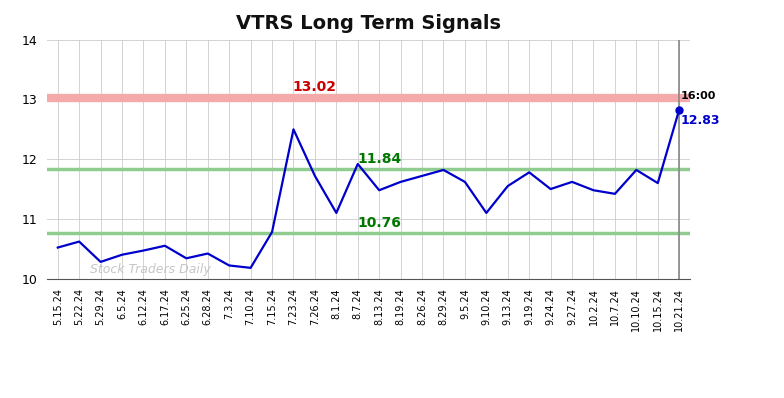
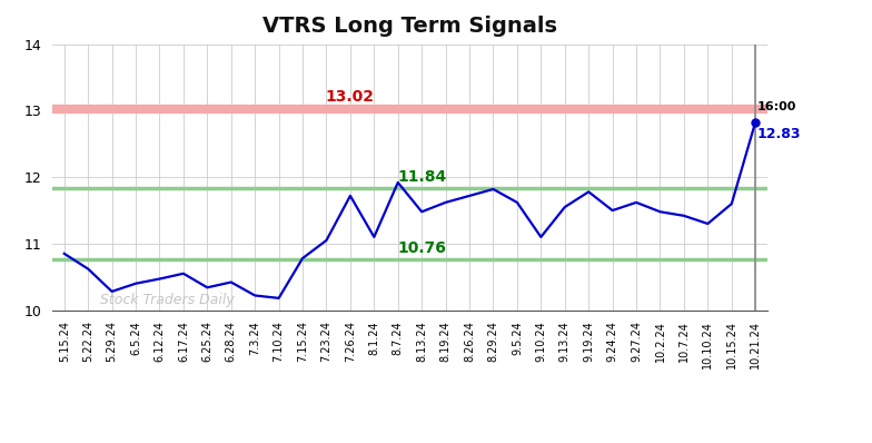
5.15.24: 10.52 -> 10.85
7.23.24: 12.50 -> 11.05
10.10.24: 11.82 -> 11.30
